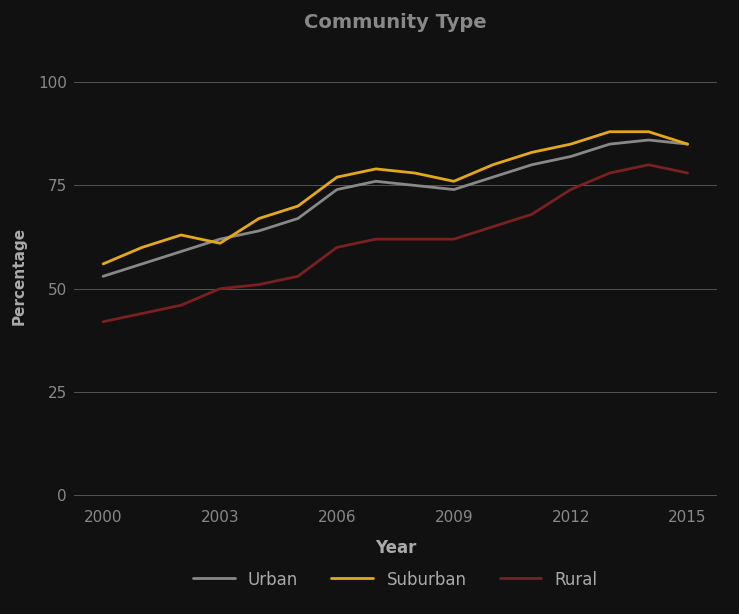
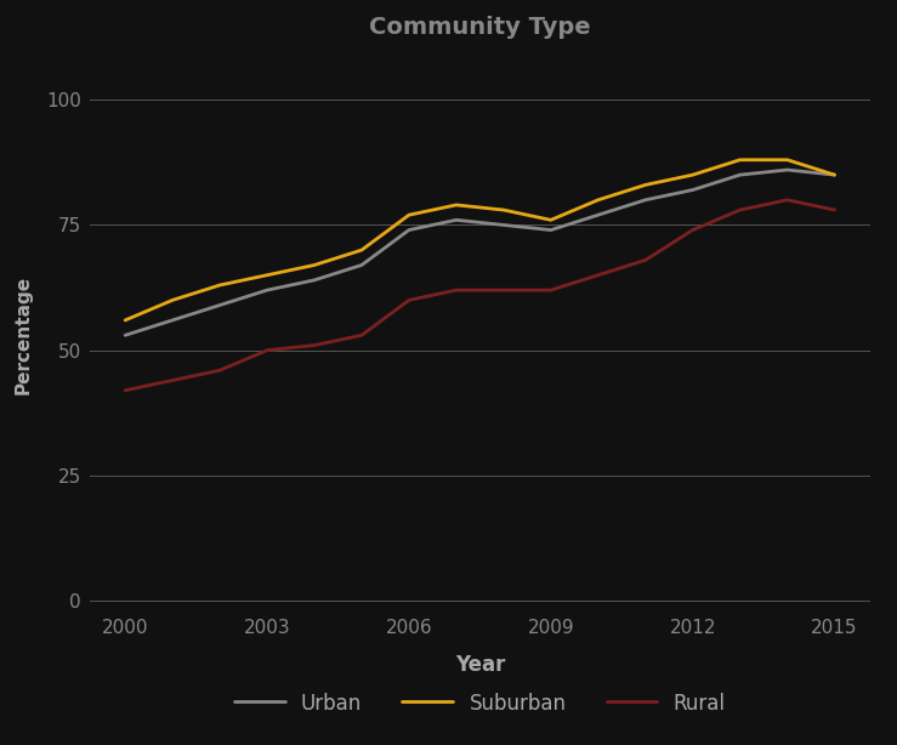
Suburban/2003: 61 -> 65
